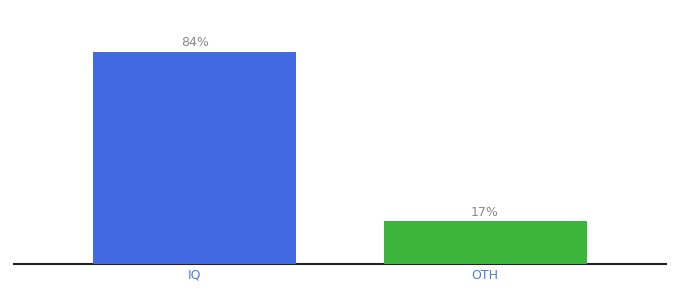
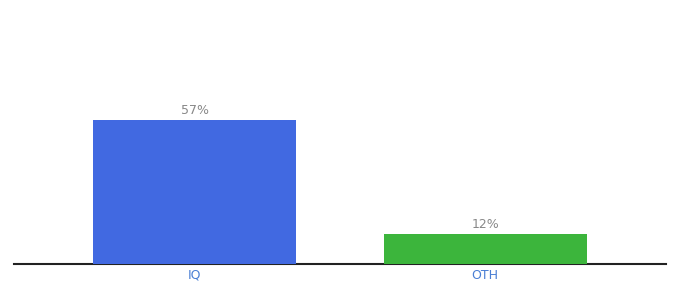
IQ: 84% -> 57%
OTH: 17% -> 12%
